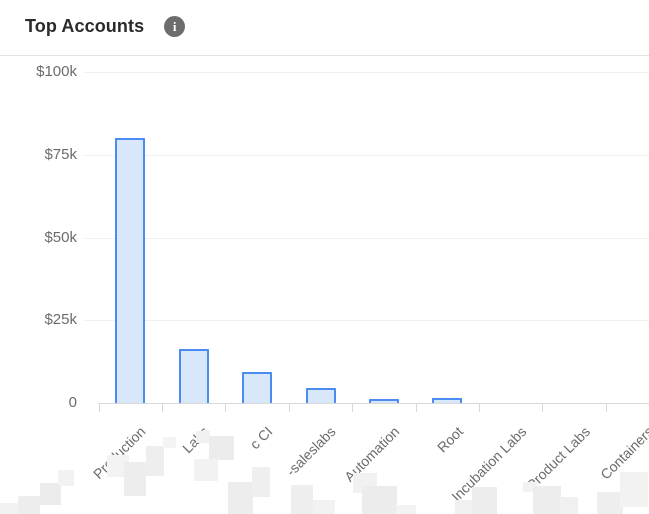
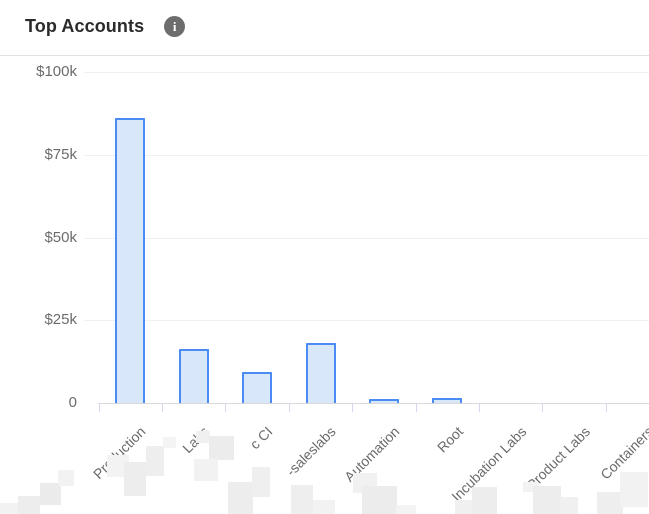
Production: $80k -> $86k
-saleslabs: $4k -> $18k
